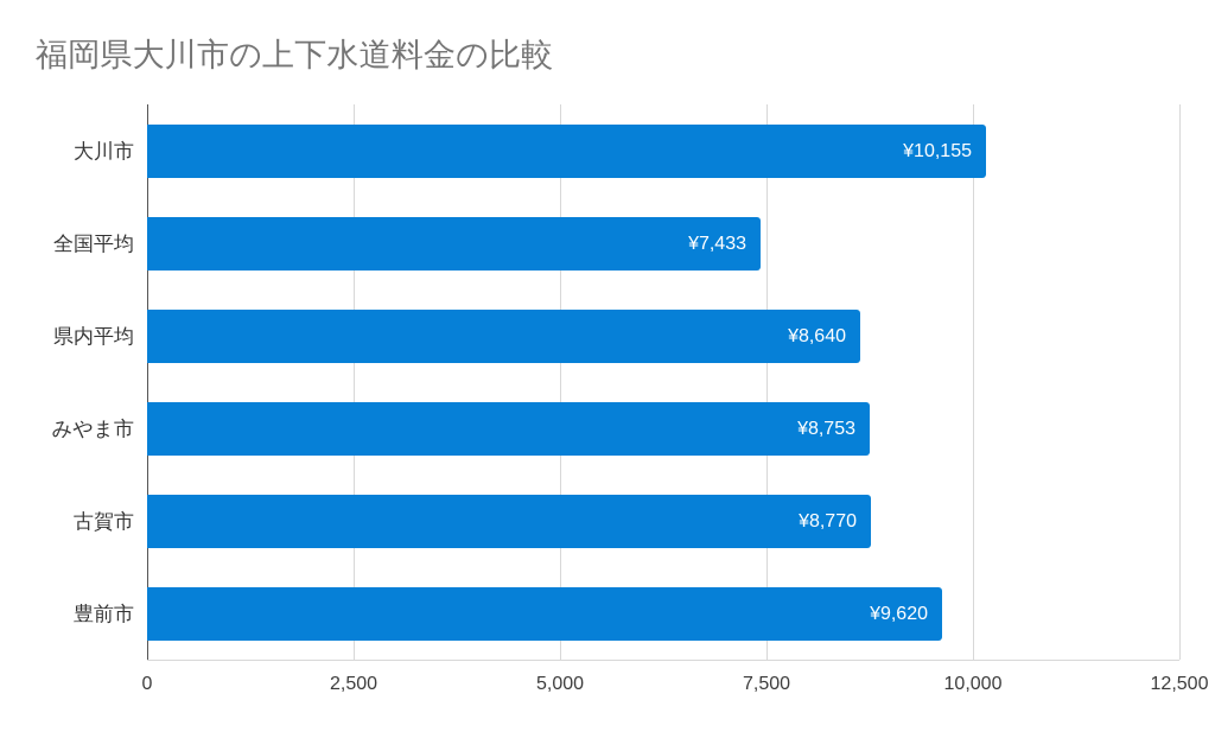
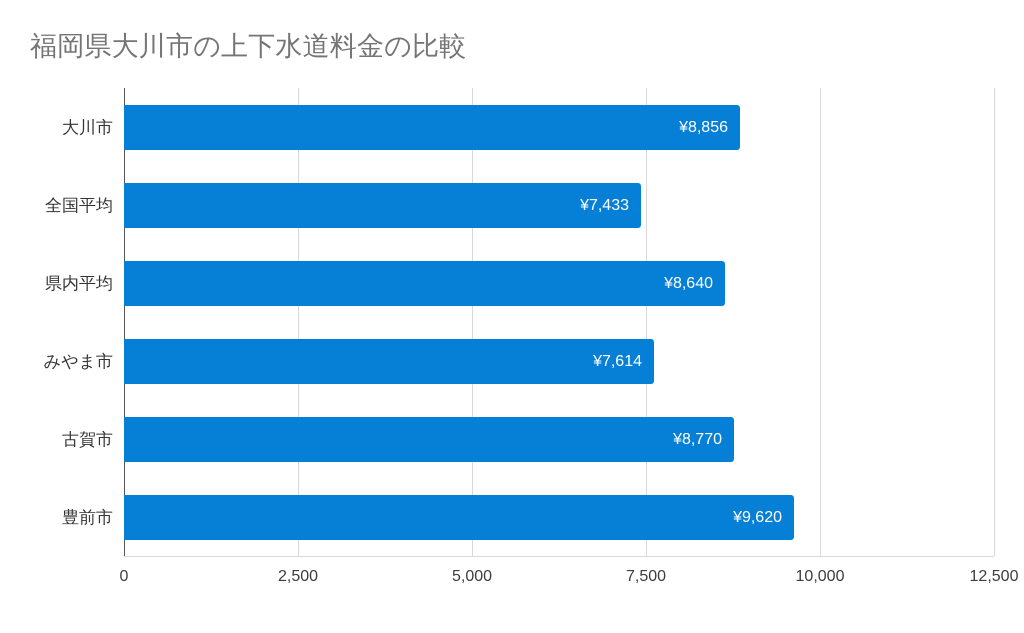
大川市: ¥10,155 -> ¥8,856
みやま市: ¥8,753 -> ¥7,614
